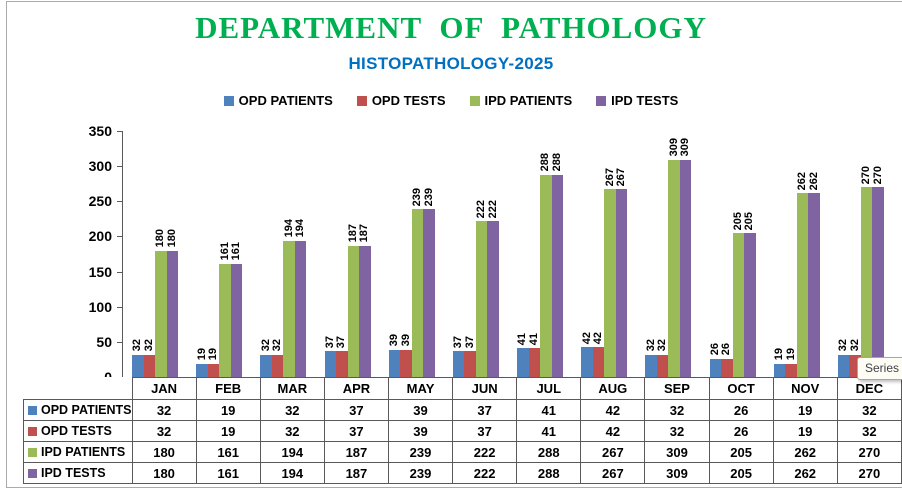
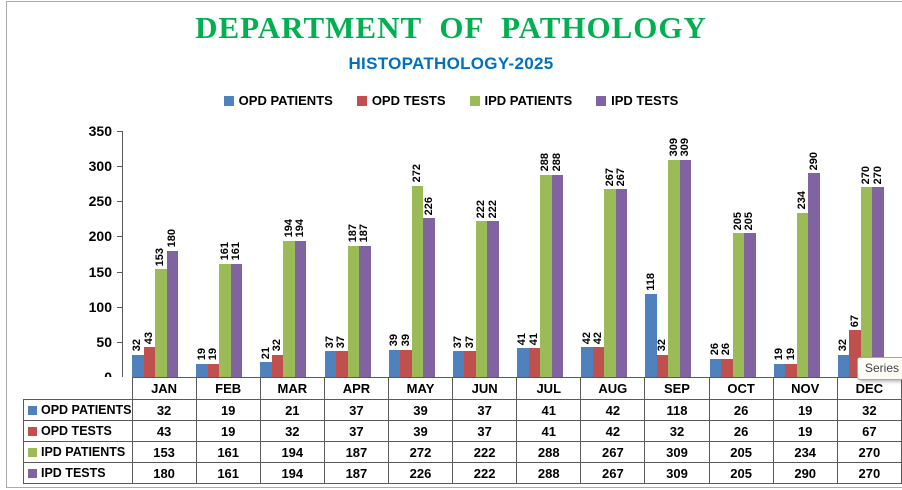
OPD TESTS/JAN: 32 -> 43
IPD PATIENTS/JAN: 180 -> 153
OPD PATIENTS/MAR: 32 -> 21
IPD PATIENTS/MAY: 239 -> 272
IPD TESTS/MAY: 239 -> 226
OPD PATIENTS/SEP: 32 -> 118
IPD PATIENTS/NOV: 262 -> 234
IPD TESTS/NOV: 262 -> 290
OPD TESTS/DEC: 32 -> 67
